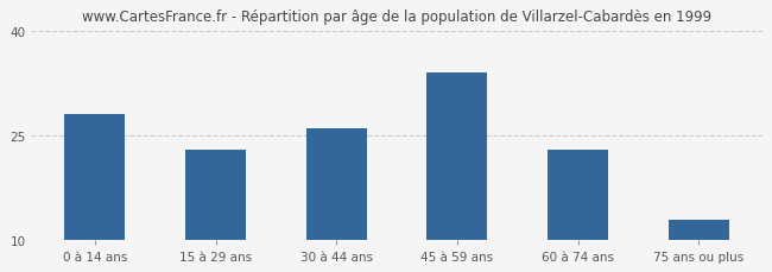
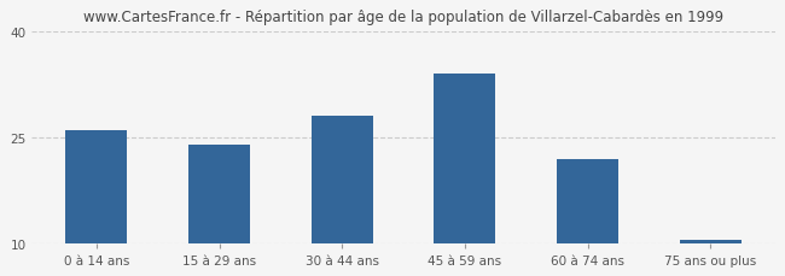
0 à 14 ans: 28.0 -> 26.0
15 à 29 ans: 23.0 -> 24.0
30 à 44 ans: 26.0 -> 28.0
60 à 74 ans: 23.0 -> 22.0
75 ans ou plus: 13.0 -> 10.5
